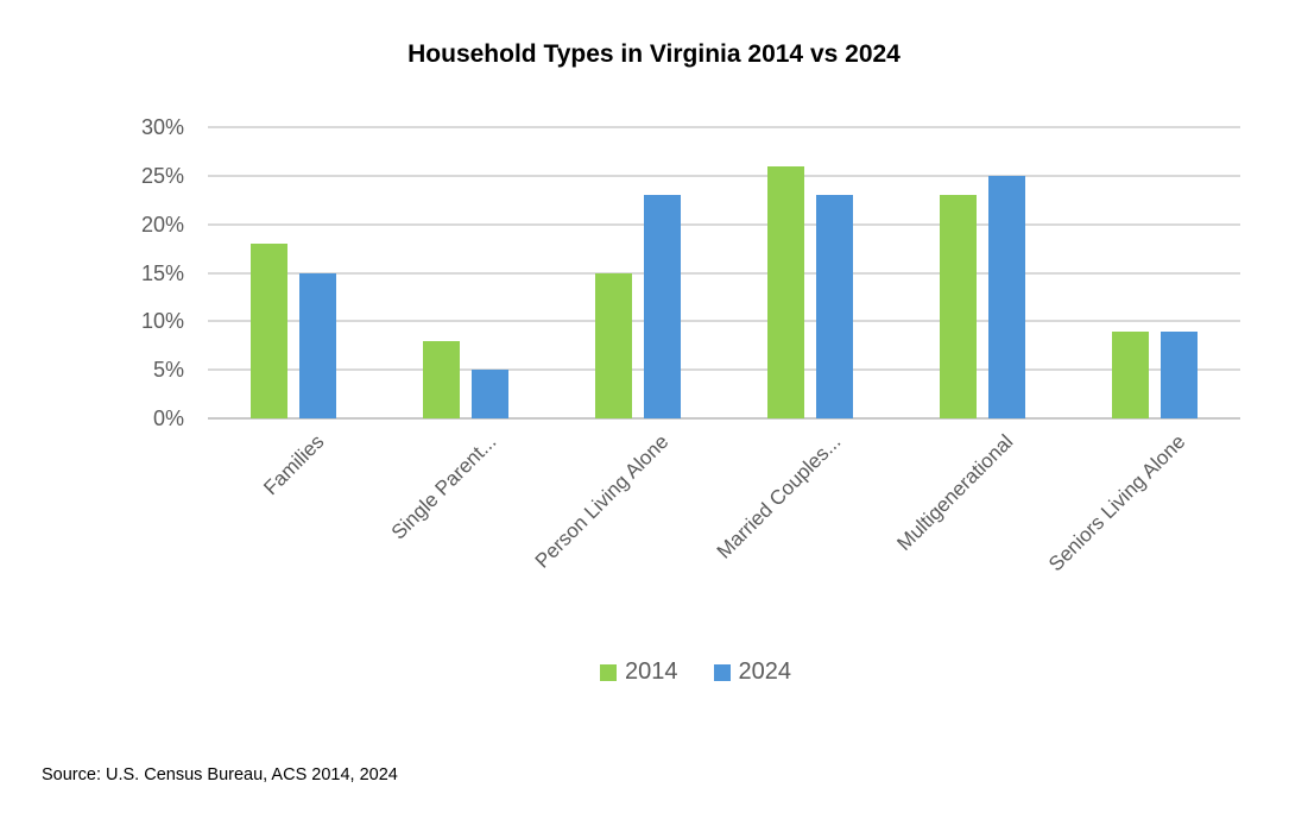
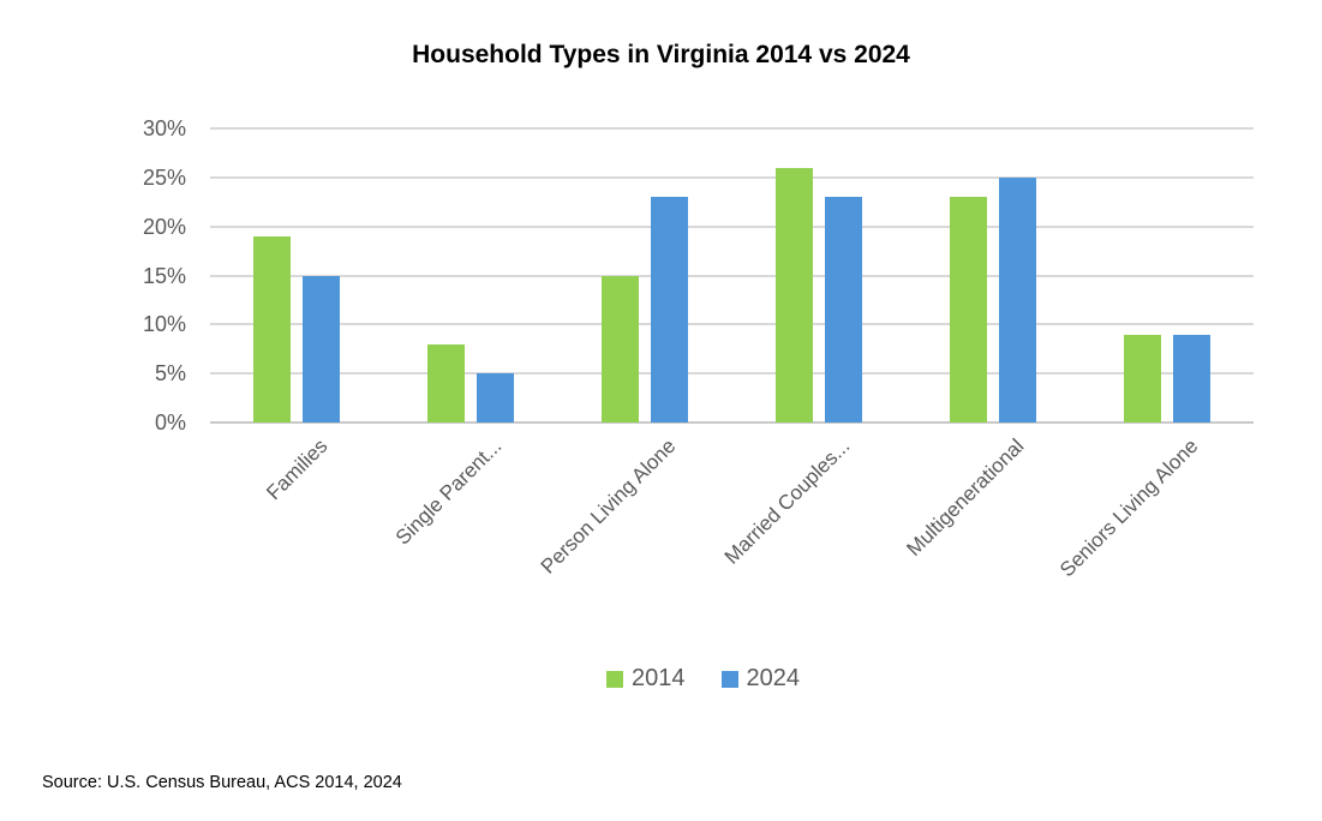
2014/Families: 18% -> 19%
